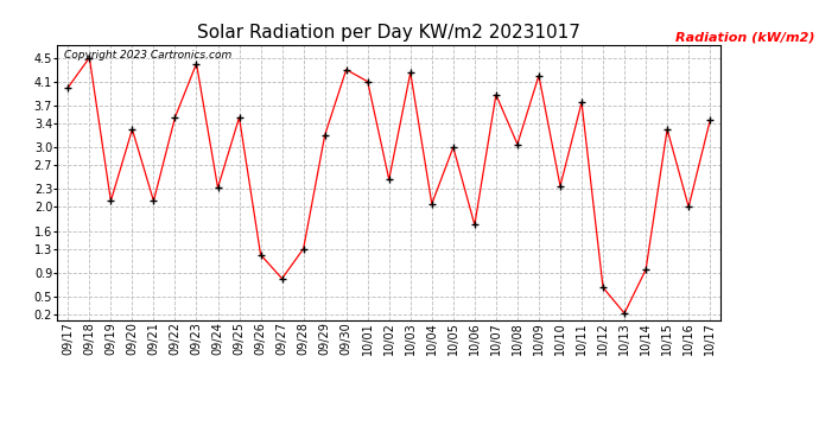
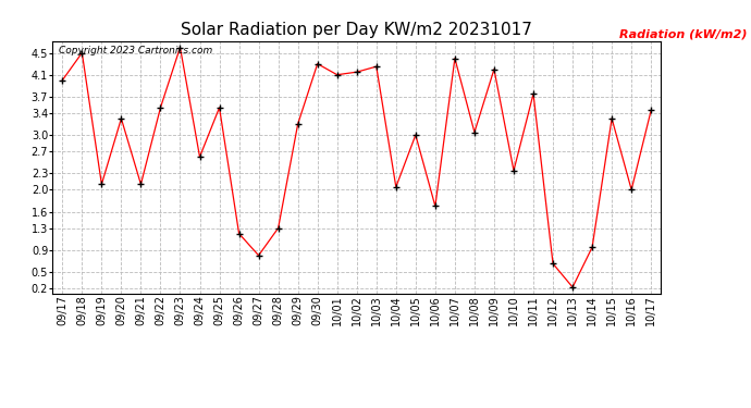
09/23: 4.40 -> 4.60
09/24: 2.32 -> 2.60
10/02: 2.46 -> 4.15
10/07: 3.88 -> 4.40
